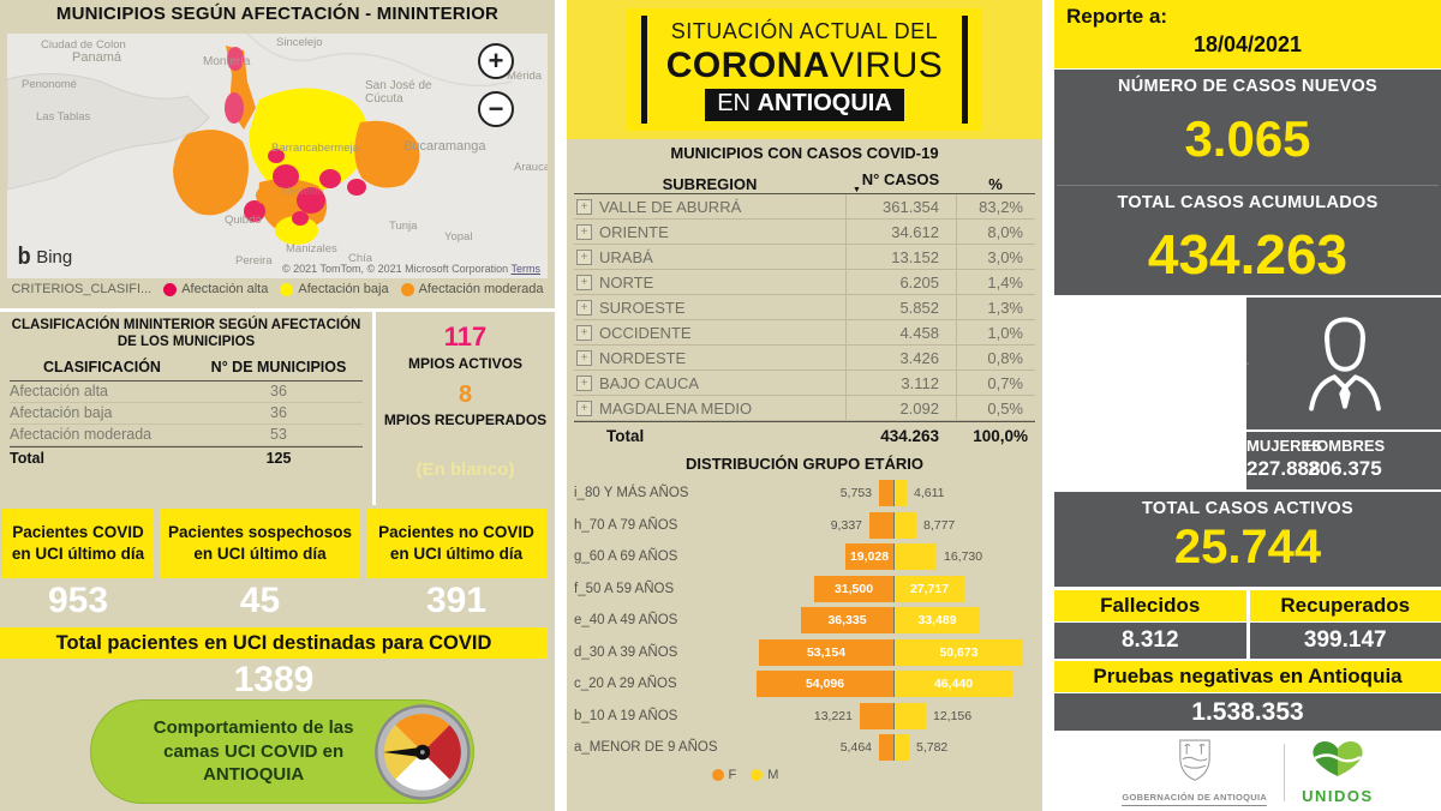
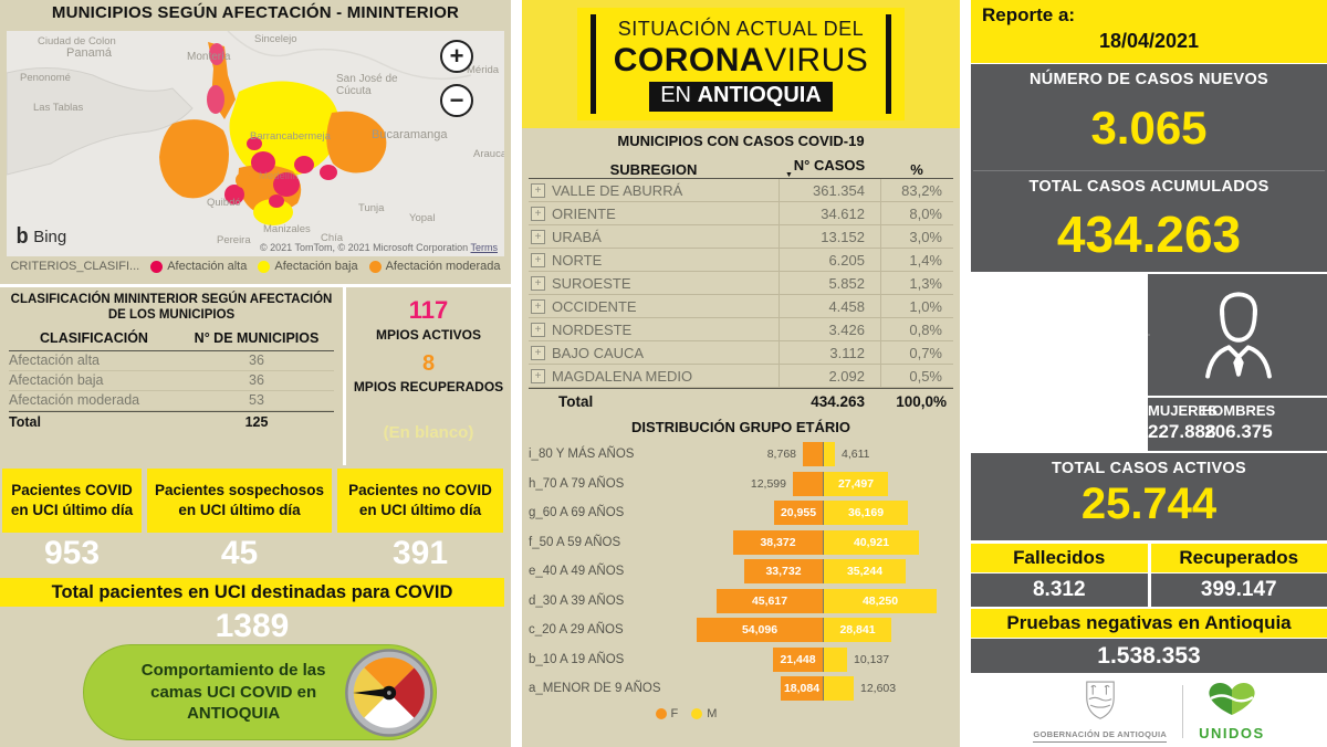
F/i_80 Y MÁS AÑOS: 5,753 -> 8,768
F/h_70 A 79 AÑOS: 9,337 -> 12,599
M/h_70 A 79 AÑOS: 8,777 -> 27,497
F/g_60 A 69 AÑOS: 19,028 -> 20,955
M/g_60 A 69 AÑOS: 16,730 -> 36,169
F/f_50 A 59 AÑOS: 31,500 -> 38,372
M/f_50 A 59 AÑOS: 27,717 -> 40,921
F/e_40 A 49 AÑOS: 36,335 -> 33,732
M/e_40 A 49 AÑOS: 33,489 -> 35,244
F/d_30 A 39 AÑOS: 53,154 -> 45,617
M/d_30 A 39 AÑOS: 50,673 -> 48,250
M/c_20 A 29 AÑOS: 46,440 -> 28,841
F/b_10 A 19 AÑOS: 13,221 -> 21,448
M/b_10 A 19 AÑOS: 12,156 -> 10,137
F/a_MENOR DE 9 AÑOS: 5,464 -> 18,084
M/a_MENOR DE 9 AÑOS: 5,782 -> 12,603
